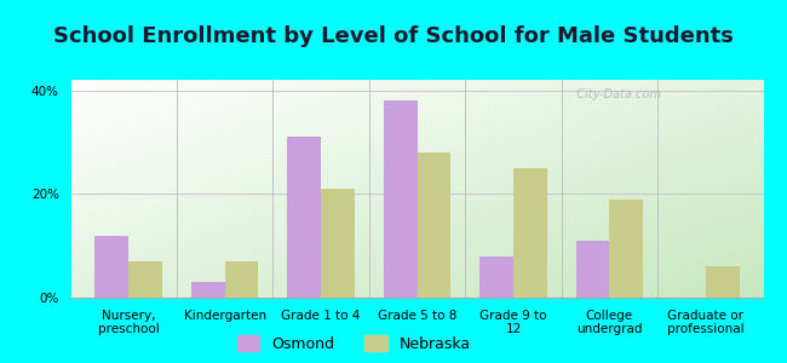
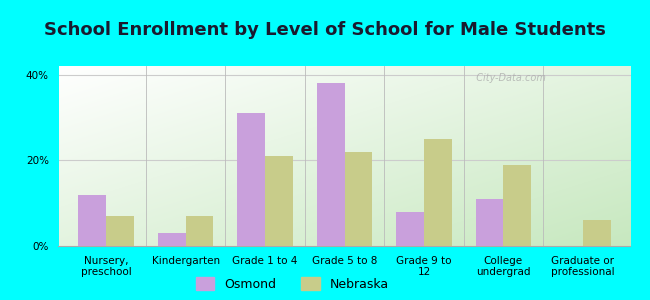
Nebraska/Grade 5 to 8: 28% -> 22%
